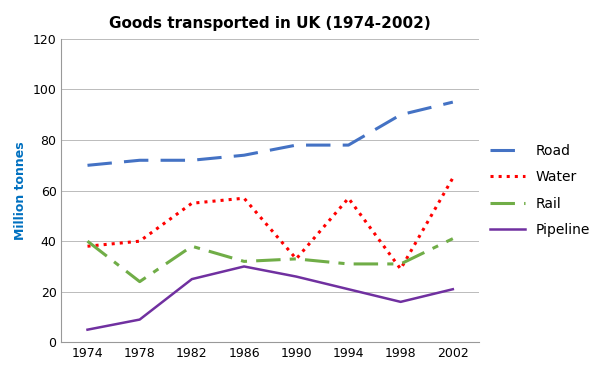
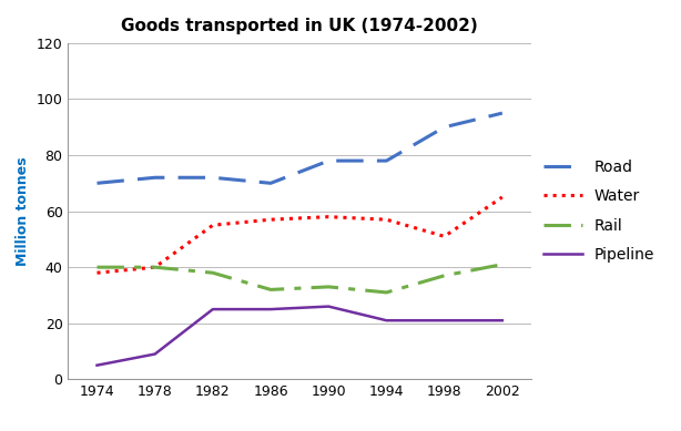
Rail/1978: 24 -> 40
Road/1986: 74 -> 70
Pipeline/1986: 30 -> 25
Water/1990: 33 -> 58
Water/1998: 29 -> 51
Rail/1998: 31 -> 37
Pipeline/1998: 16 -> 21
